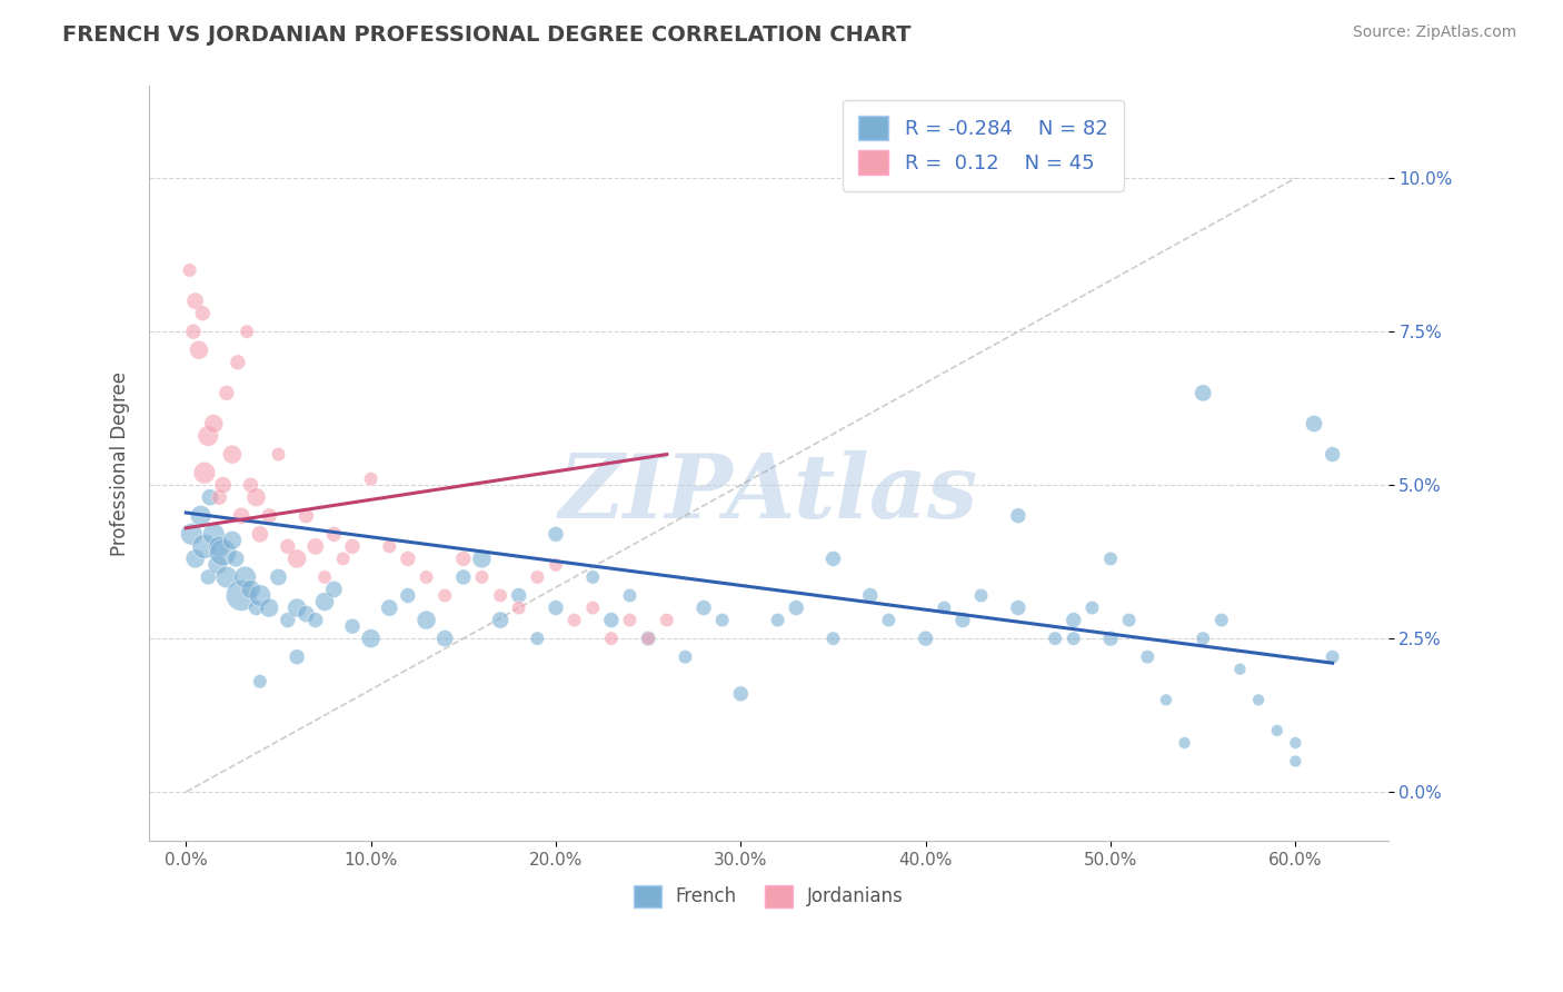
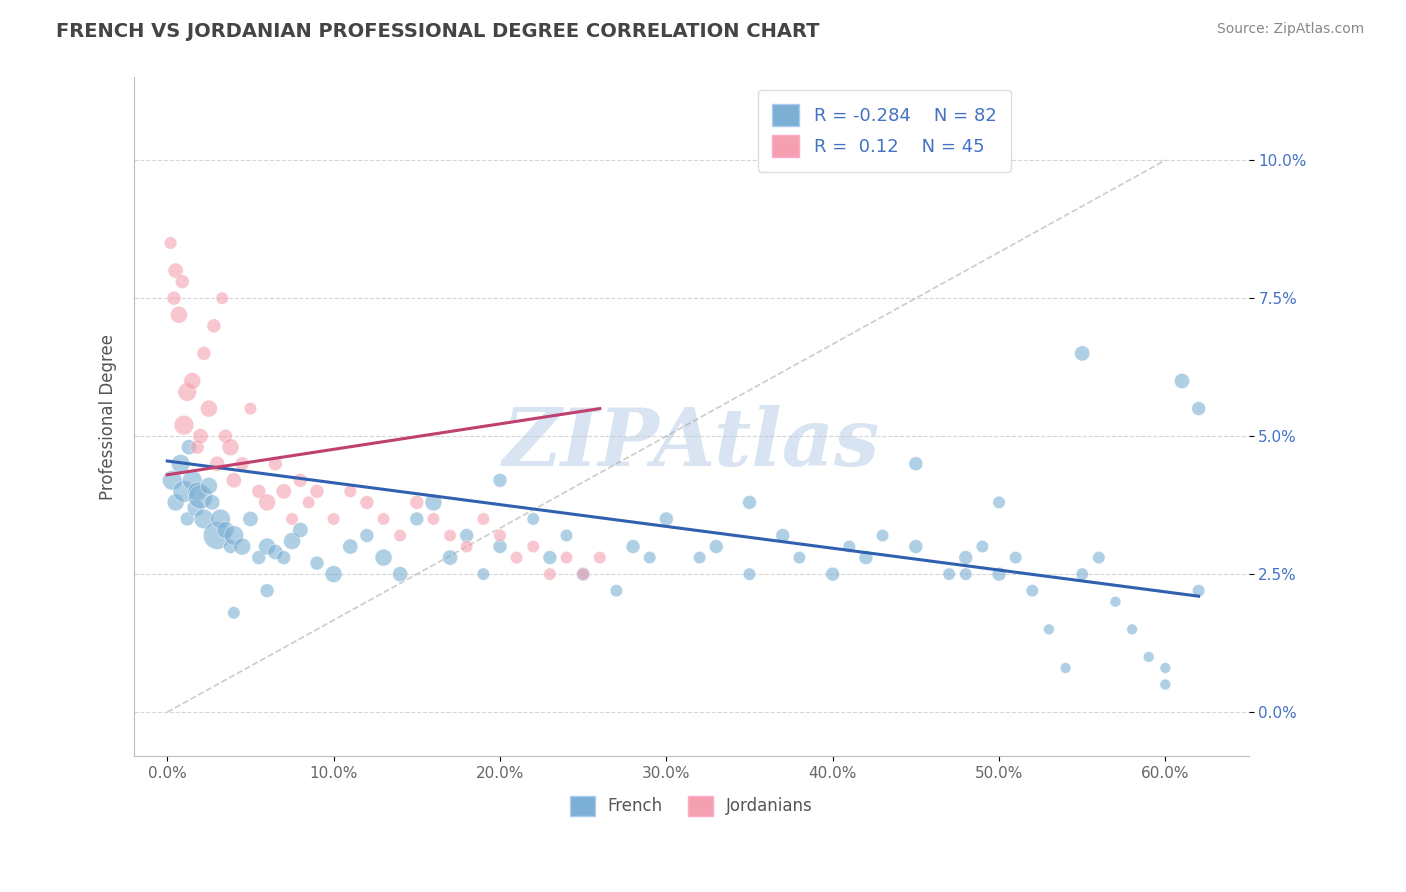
Jordanians/10.0%: 5.1% -> 3.5%
Jordanians/20.0%: 3.7% -> 3.2%
French/30.0%: 1.6% -> 3.5%
